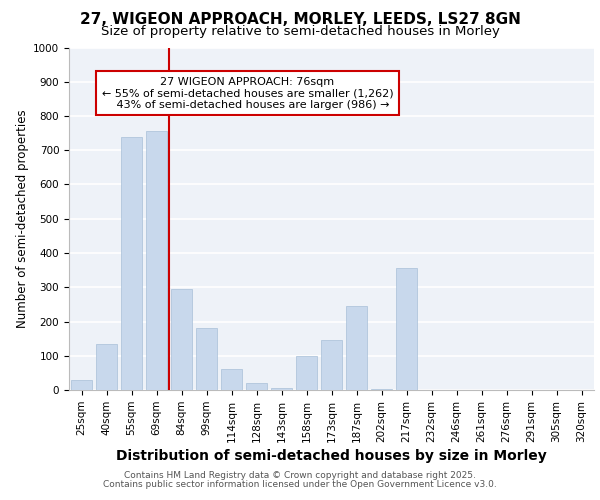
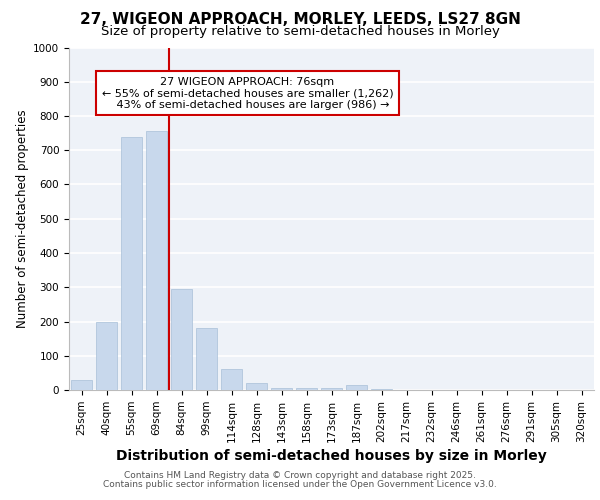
40sqm: 135 -> 200
158sqm: 100 -> 5
173sqm: 145 -> 5
187sqm: 245 -> 15
217sqm: 355 -> 1
